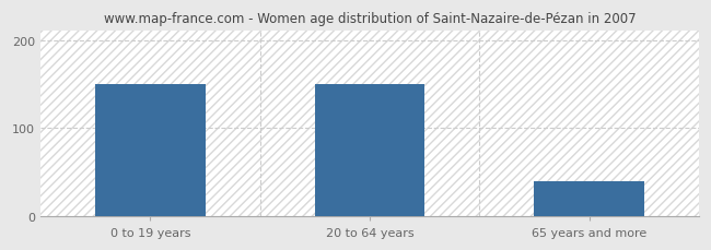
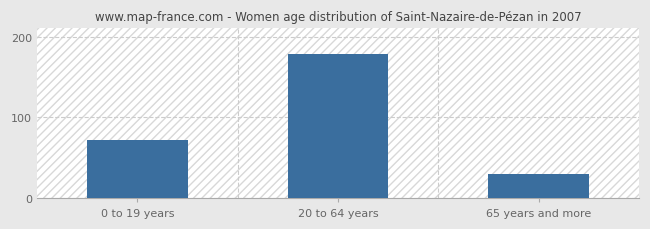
0 to 19 years: 150 -> 72
20 to 64 years: 150 -> 178
65 years and more: 40 -> 30
